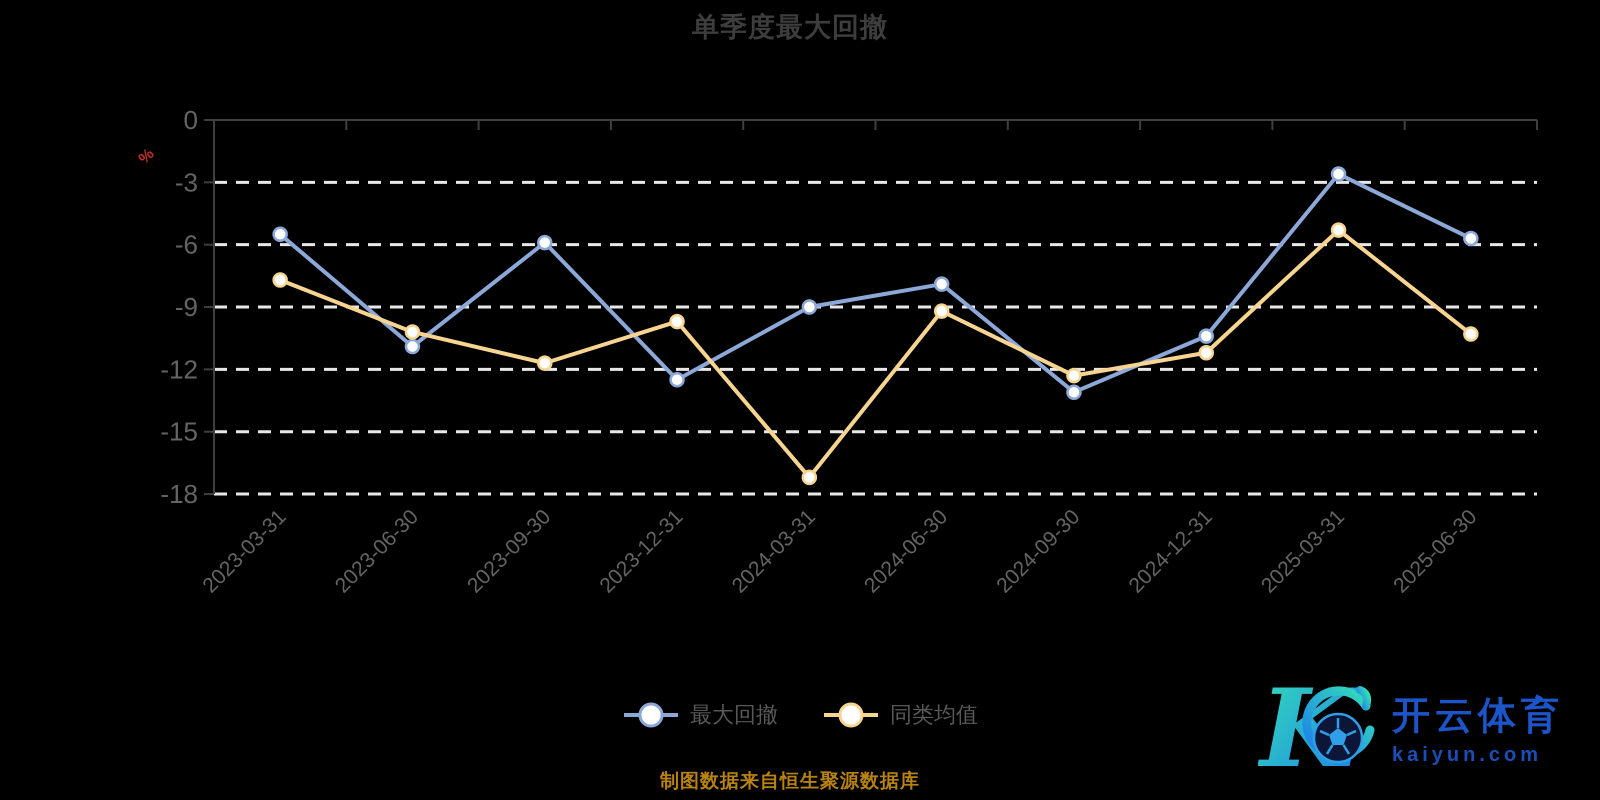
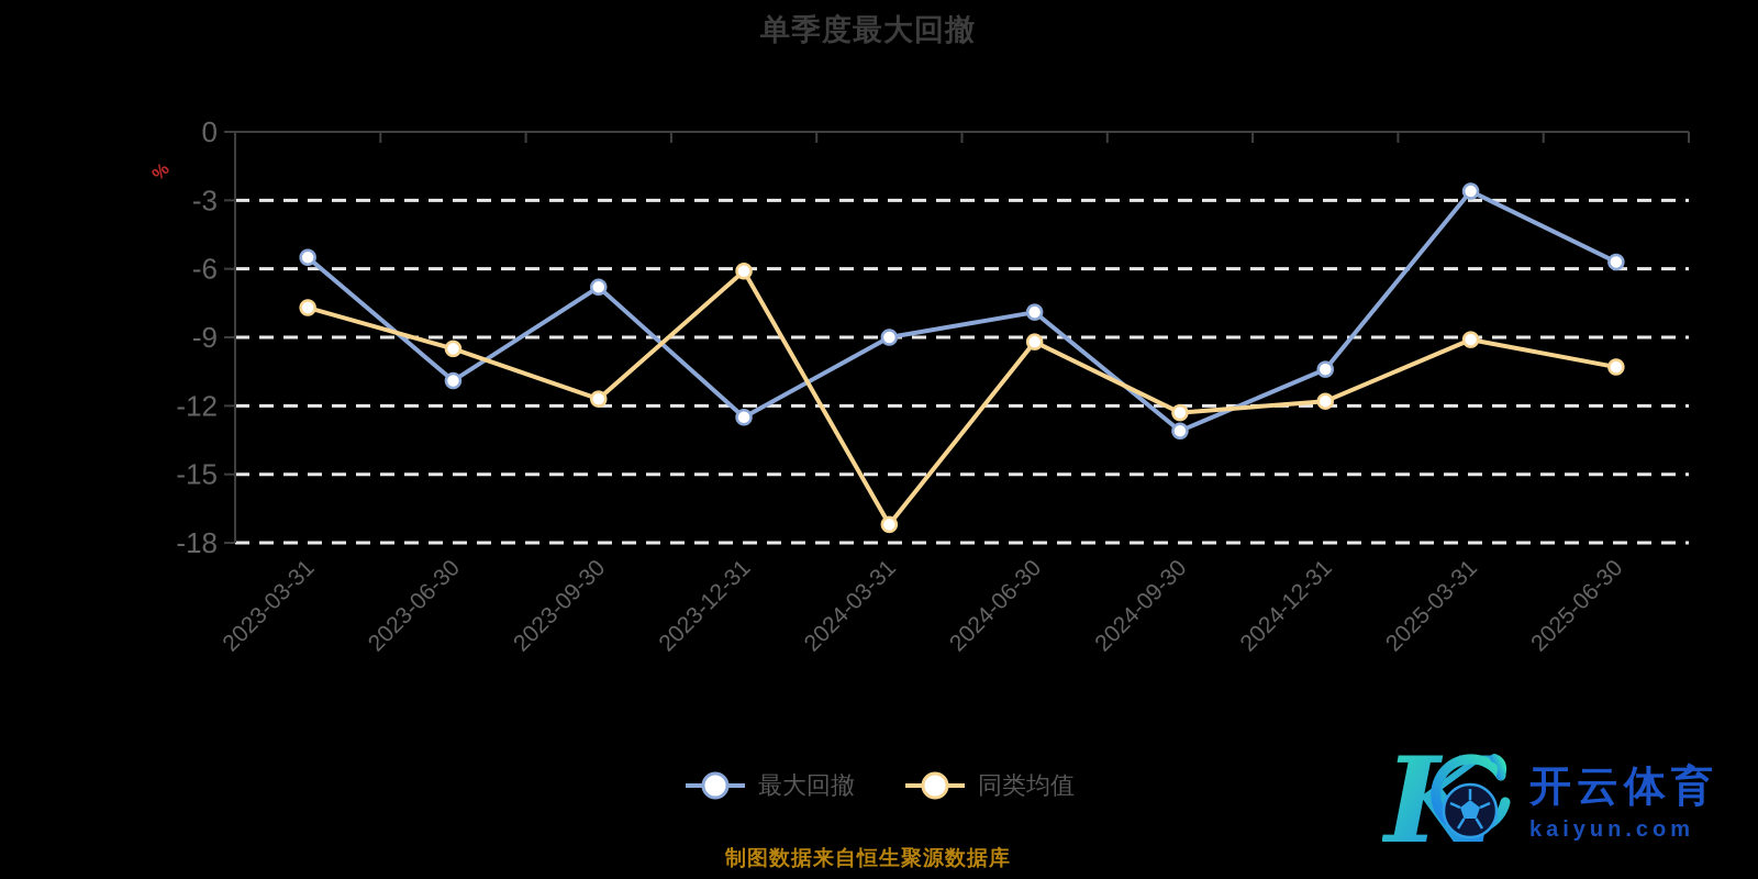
同类均值/2023-06-30: -10.2 -> -9.5
最大回撤/2023-09-30: -5.9 -> -6.8
同类均值/2023-12-31: -9.7 -> -6.1
同类均值/2024-12-31: -11.2 -> -11.8
同类均值/2025-03-31: -5.3 -> -9.1
